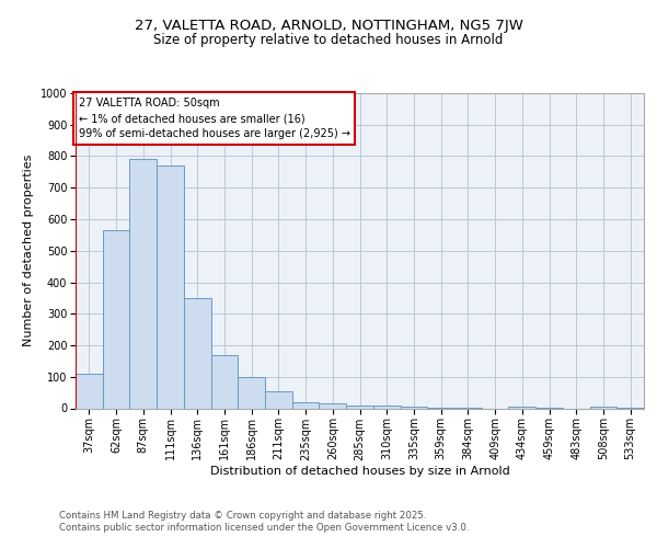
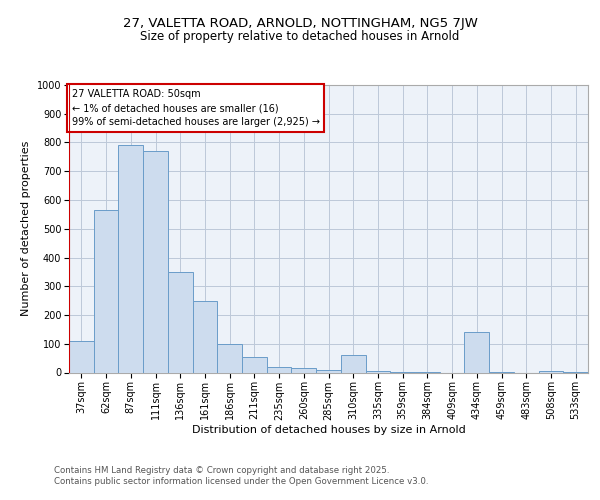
161sqm: 170 -> 250
310sqm: 7 -> 60
434sqm: 5 -> 140
